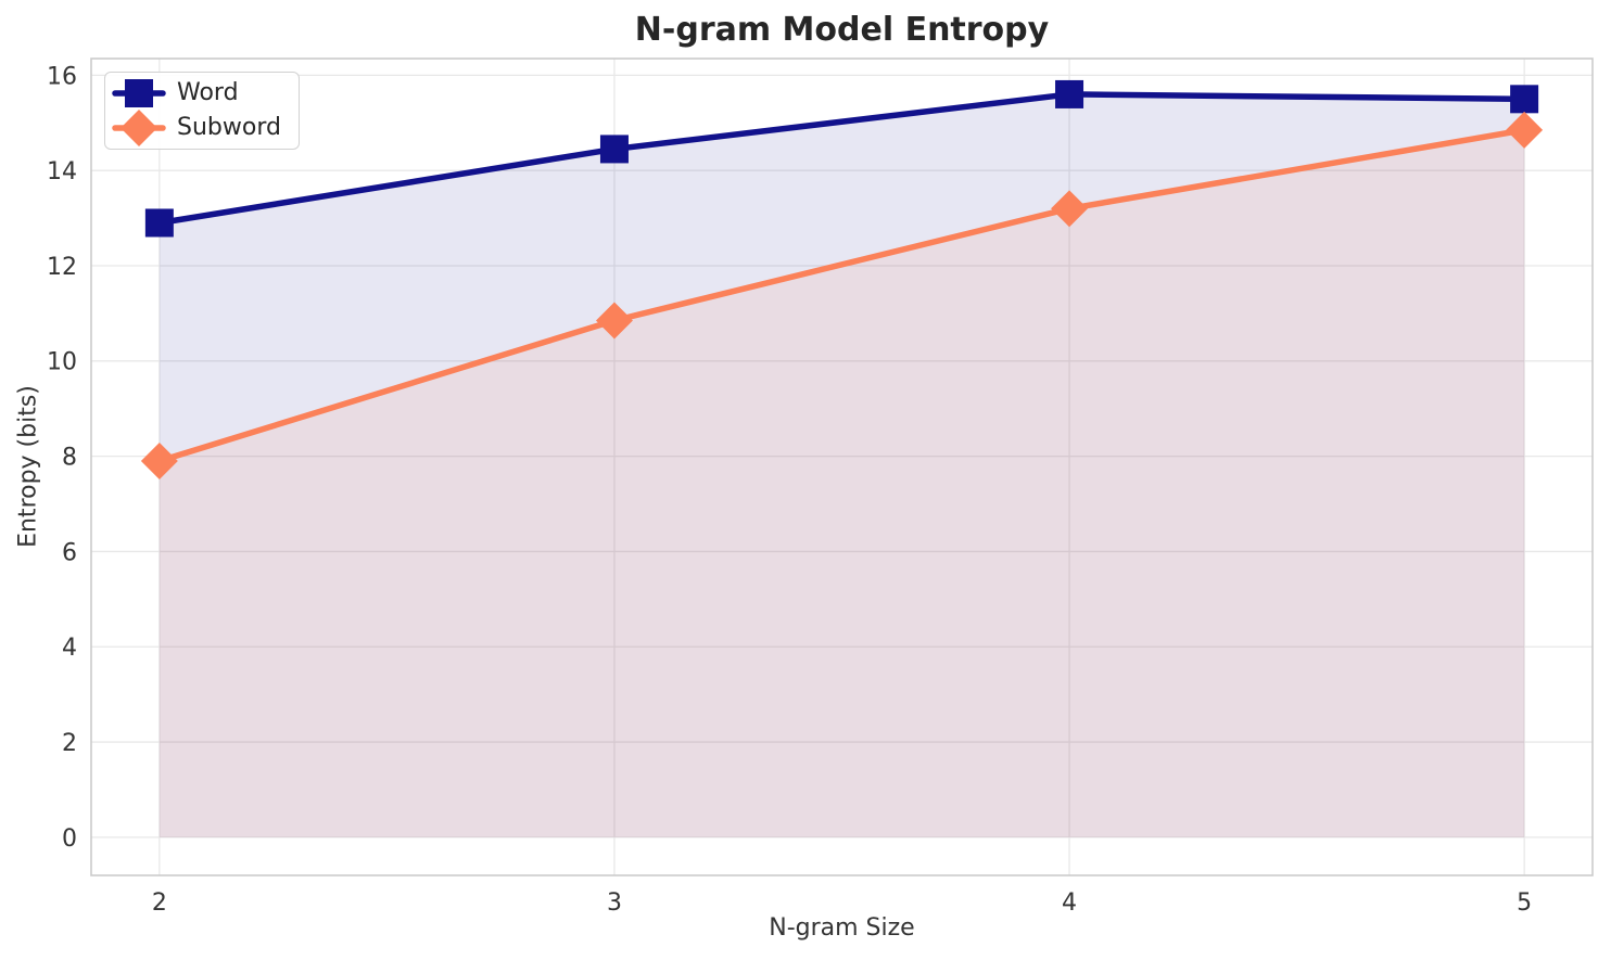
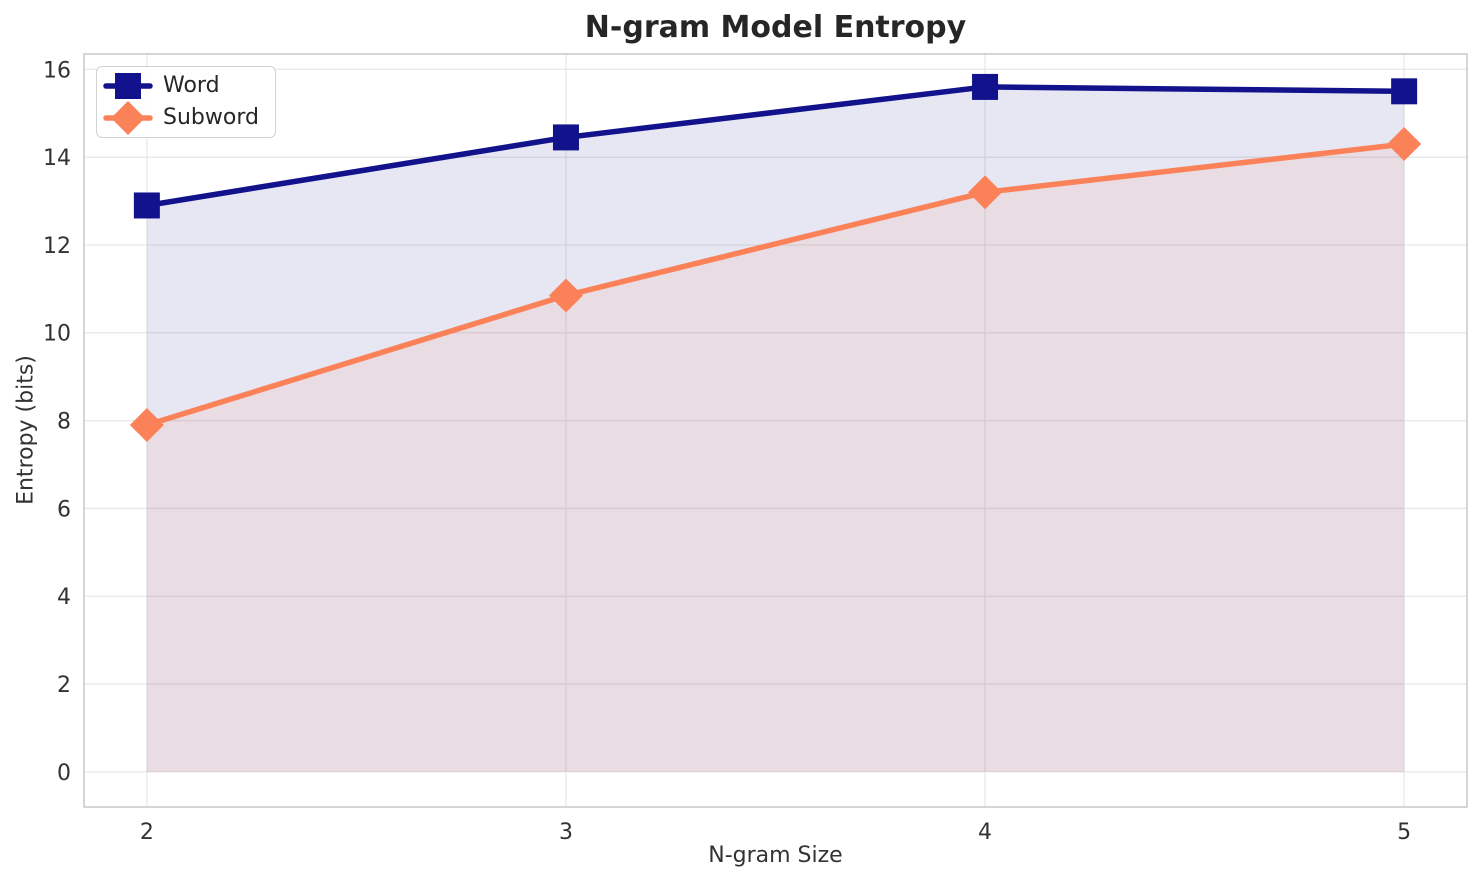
Subword/5: 14.8 -> 14.3
